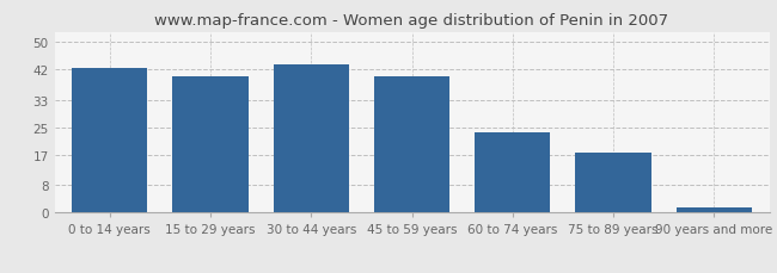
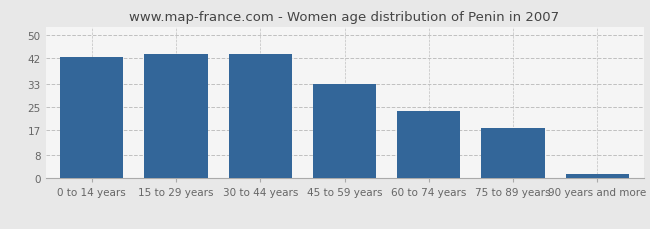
15 to 29 years: 40.0 -> 43.5
45 to 59 years: 40.0 -> 33.0
